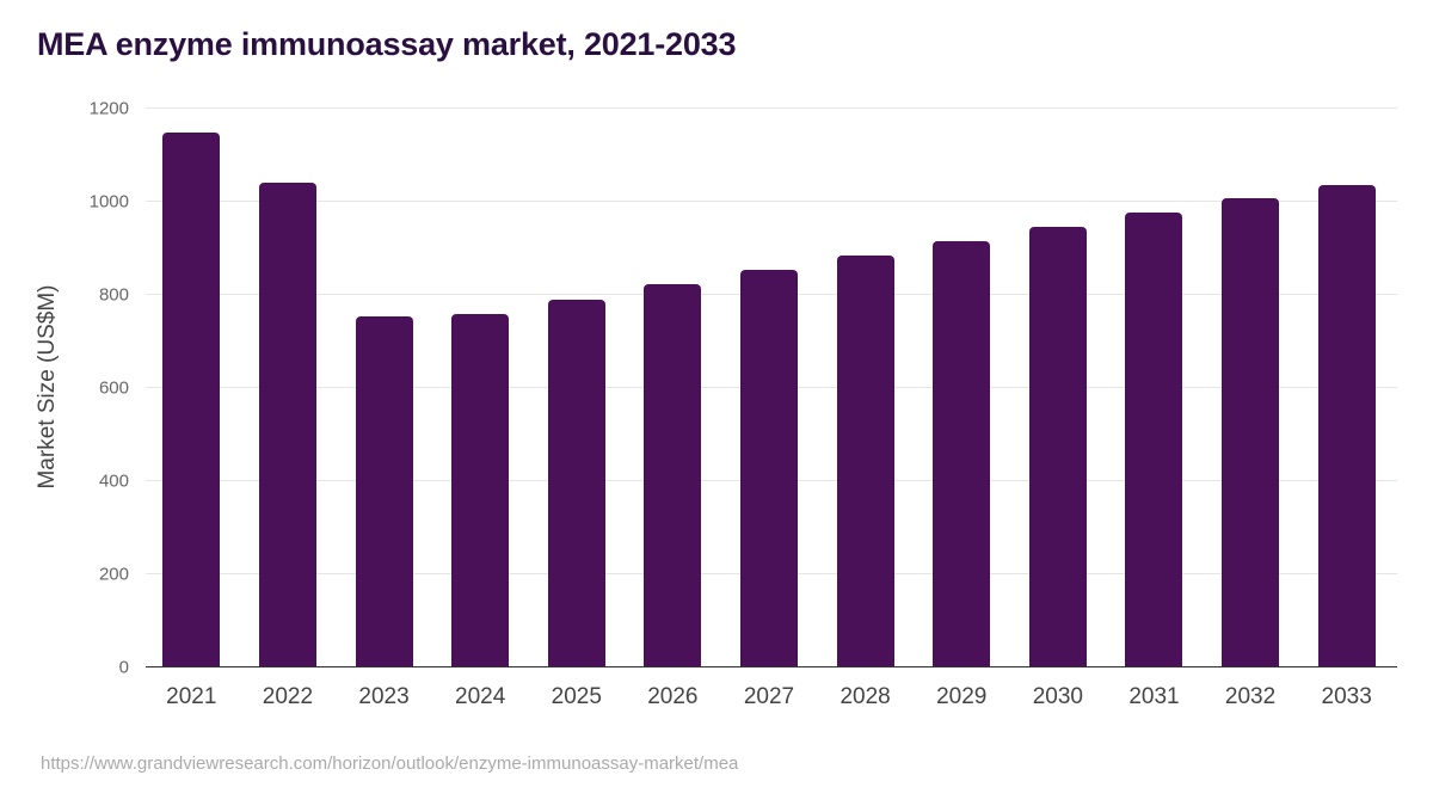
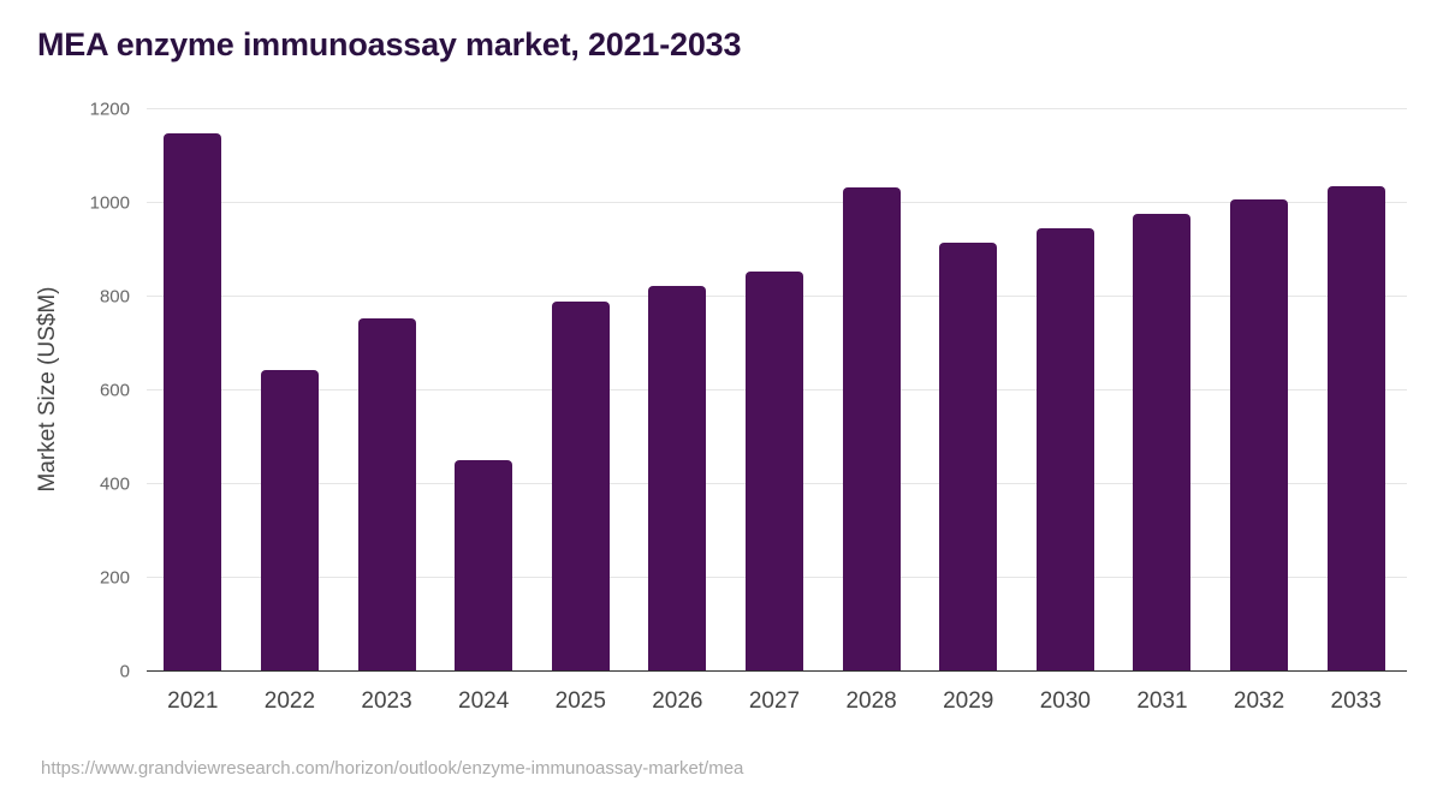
2022: 1040 -> 640
2024: 760 -> 450
2028: 880 -> 1030
